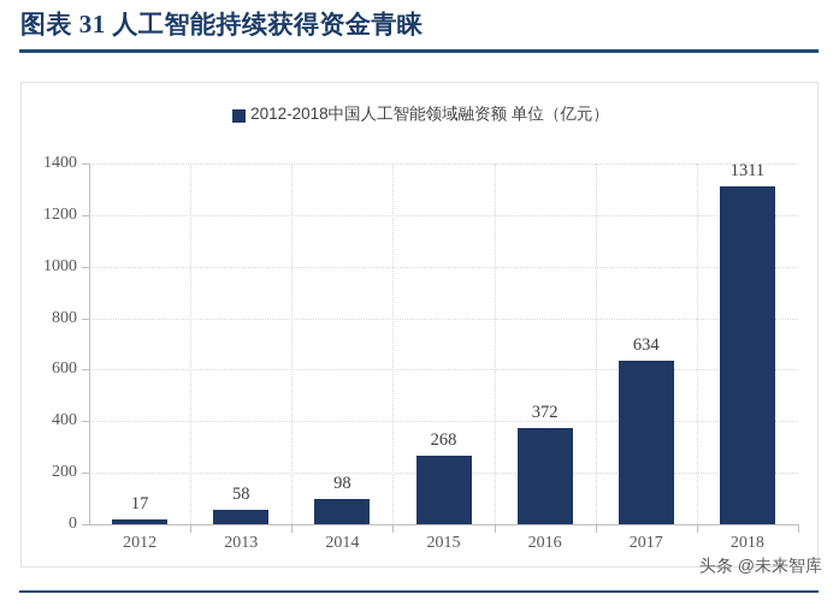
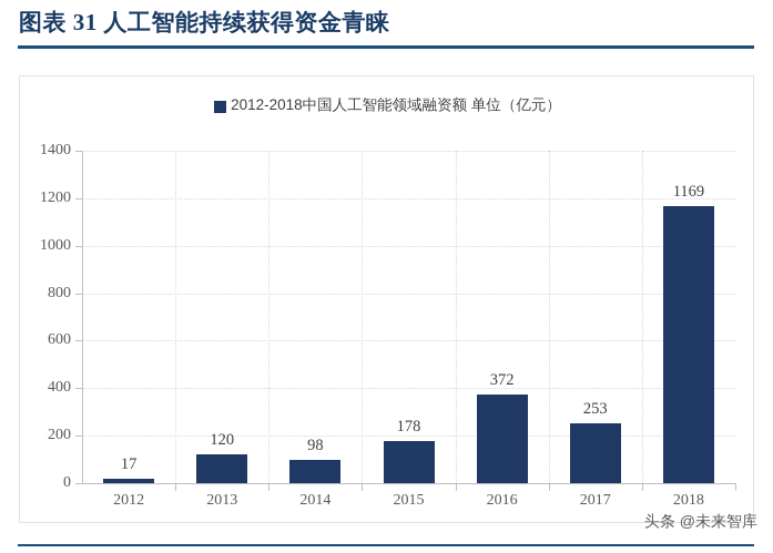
2013: 58 -> 120
2015: 268 -> 178
2017: 634 -> 253
2018: 1311 -> 1169
